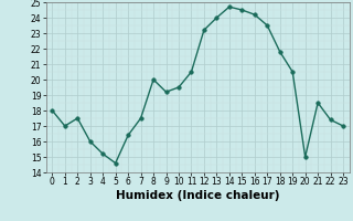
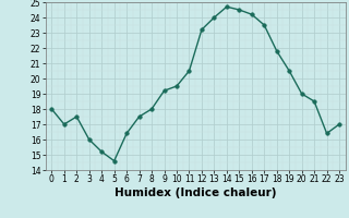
8: 20.0 -> 18.0
20: 15.0 -> 19.0
22: 17.4 -> 16.4
